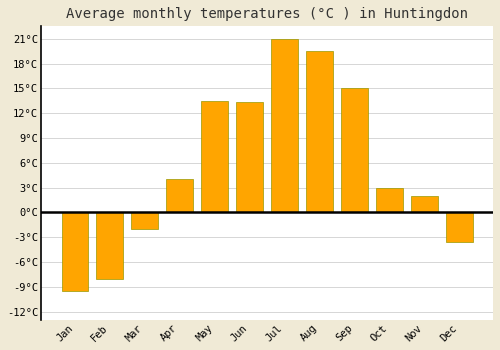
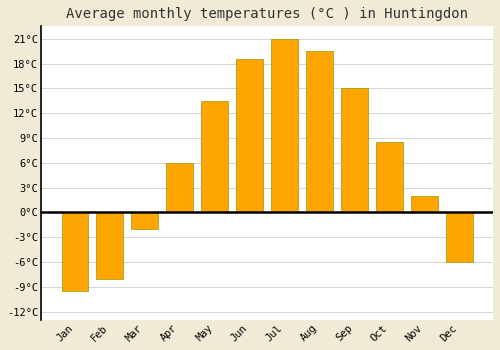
Apr: 4.0°C -> 6.0°C
Jun: 13.4°C -> 18.5°C
Oct: 3.0°C -> 8.5°C
Dec: -3.6°C -> -6.0°C
